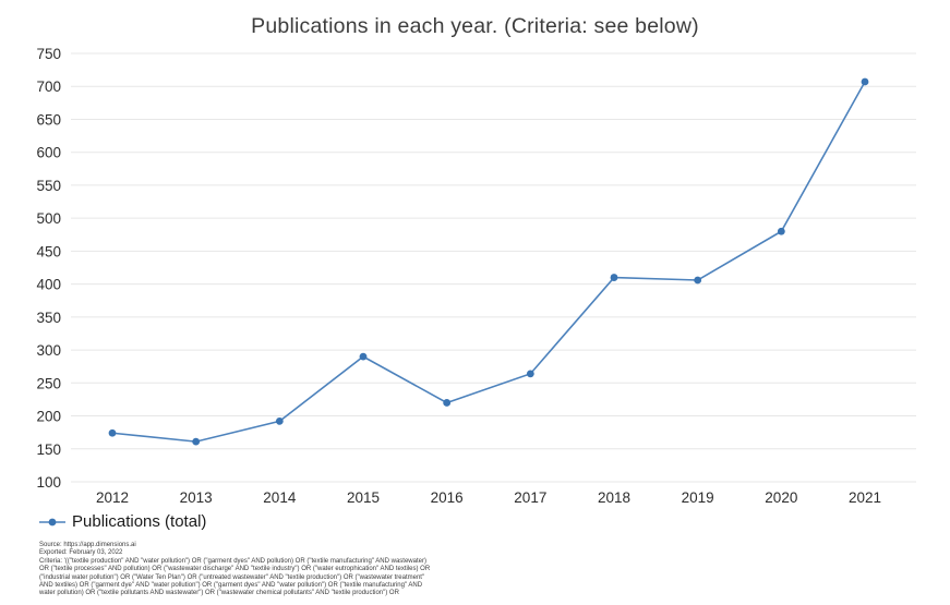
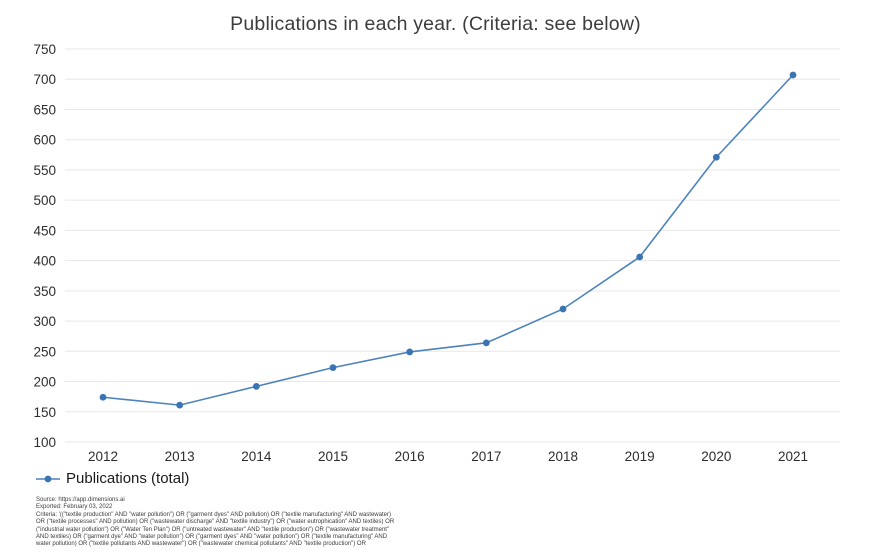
2015: 290 -> 220
2016: 220 -> 250
2018: 410 -> 320
2020: 480 -> 570
